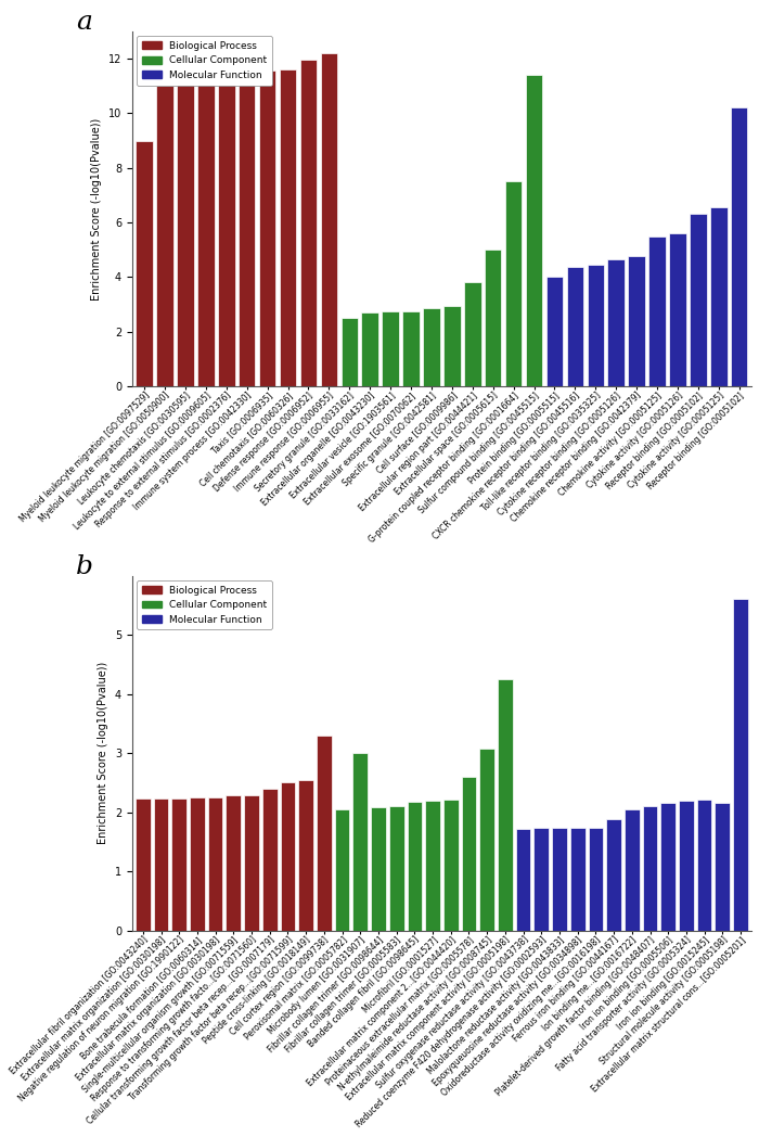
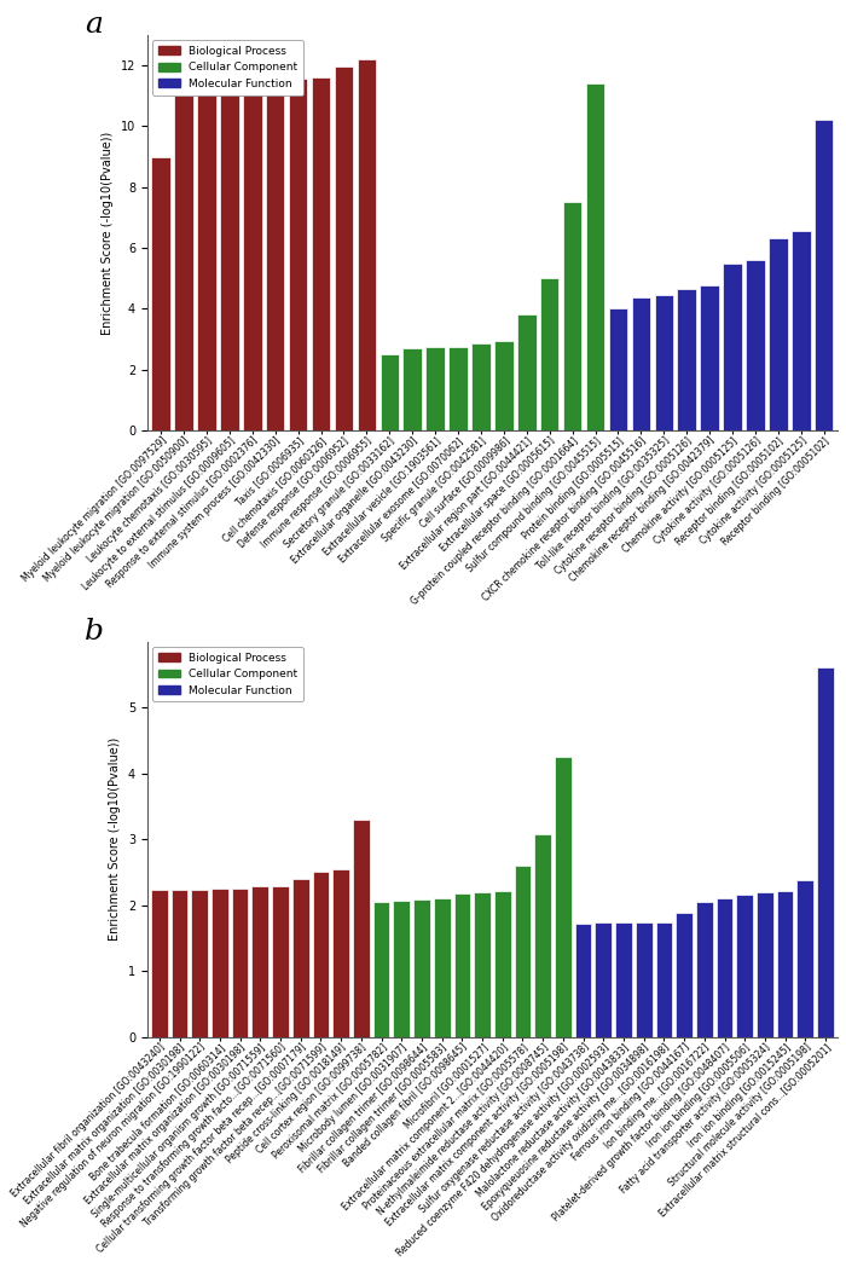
Microbody lumen [GO:0031907]: 3.00 -> 2.07
Structural molecule activity [GO:0005198]: 2.16 -> 2.38
